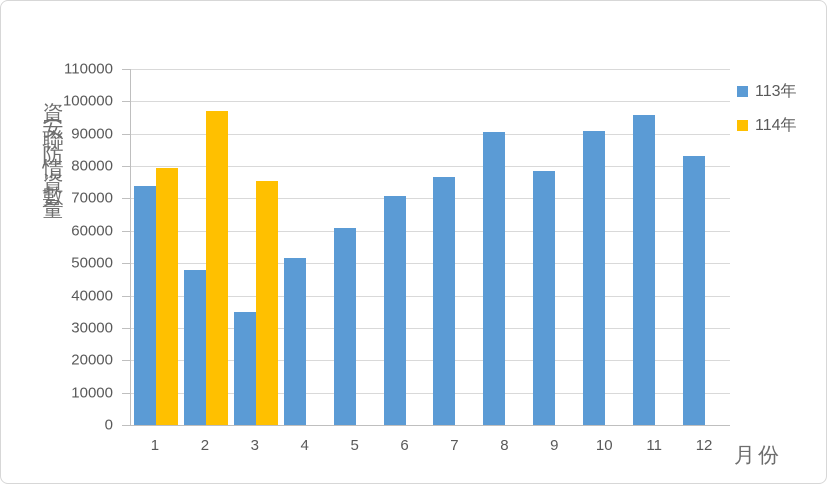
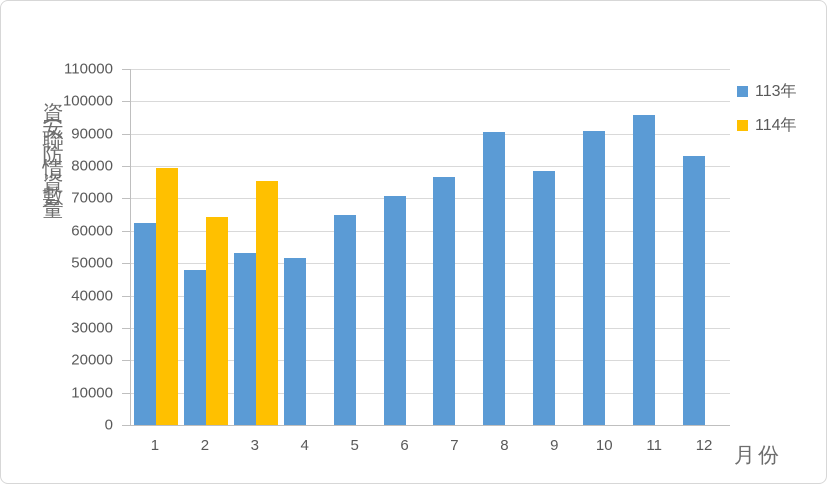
113年/1: 74000 -> 62000
114年/2: 97000 -> 64000
113年/3: 35000 -> 53000
113年/5: 61000 -> 65000
